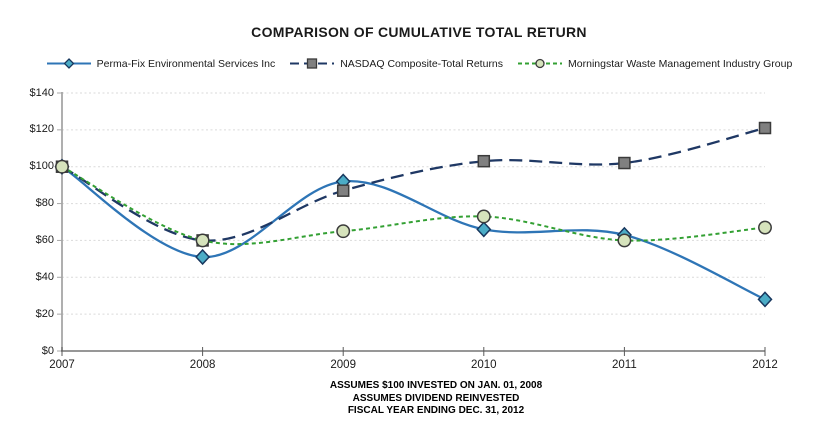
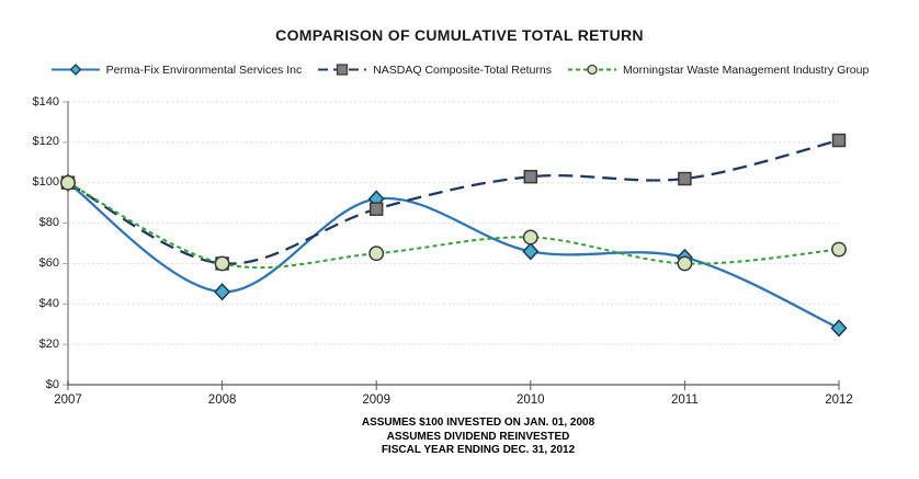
Perma-Fix Environmental Services Inc/2008: $51 -> $46
